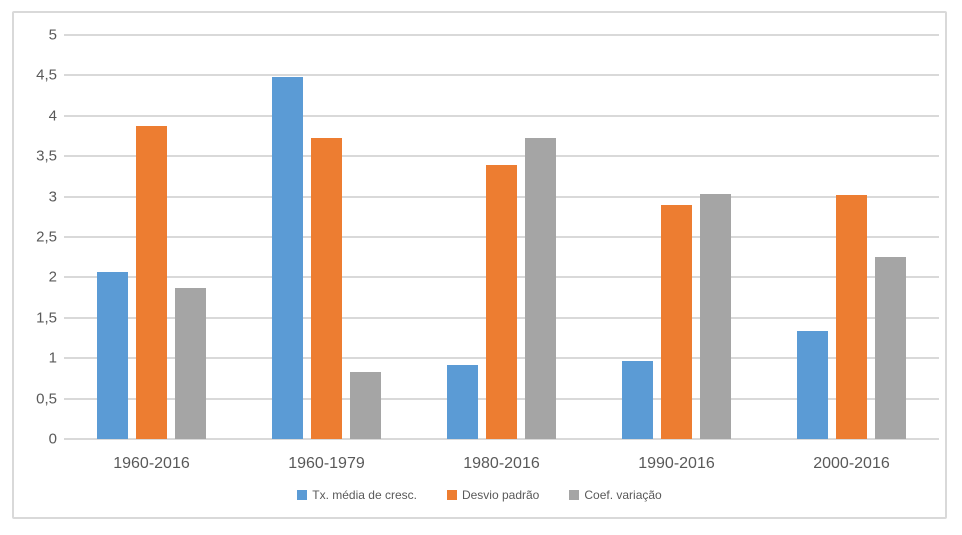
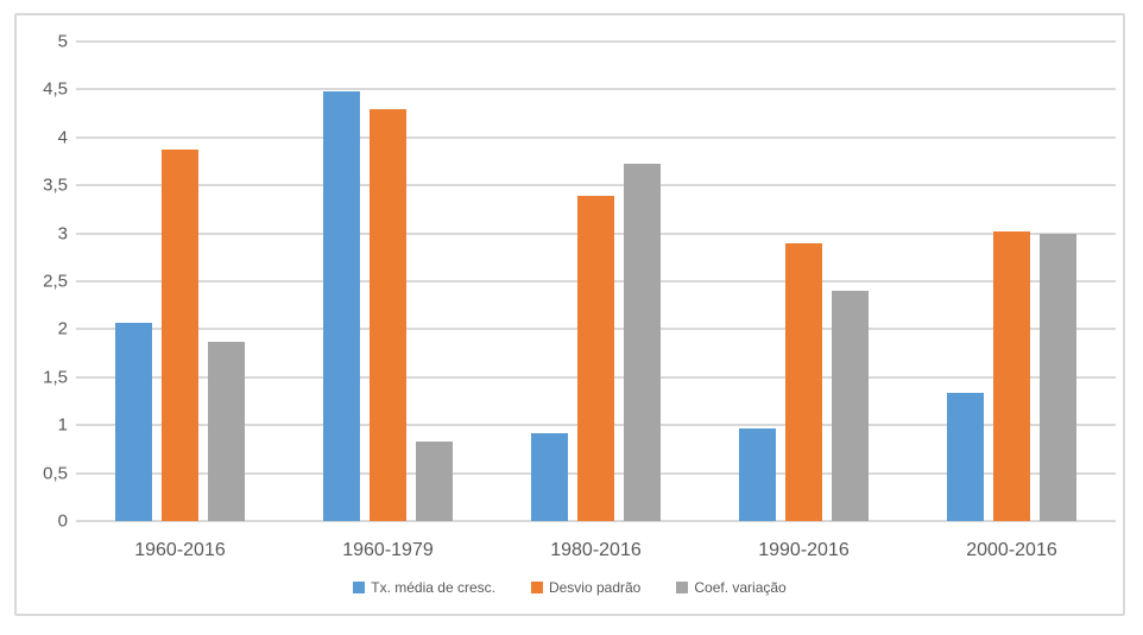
Desvio padrão/1960-1979: 3.7 -> 4.3
Coef. variação/1990-2016: 3.0 -> 2.4
Coef. variação/2000-2016: 2.2 -> 3.0
